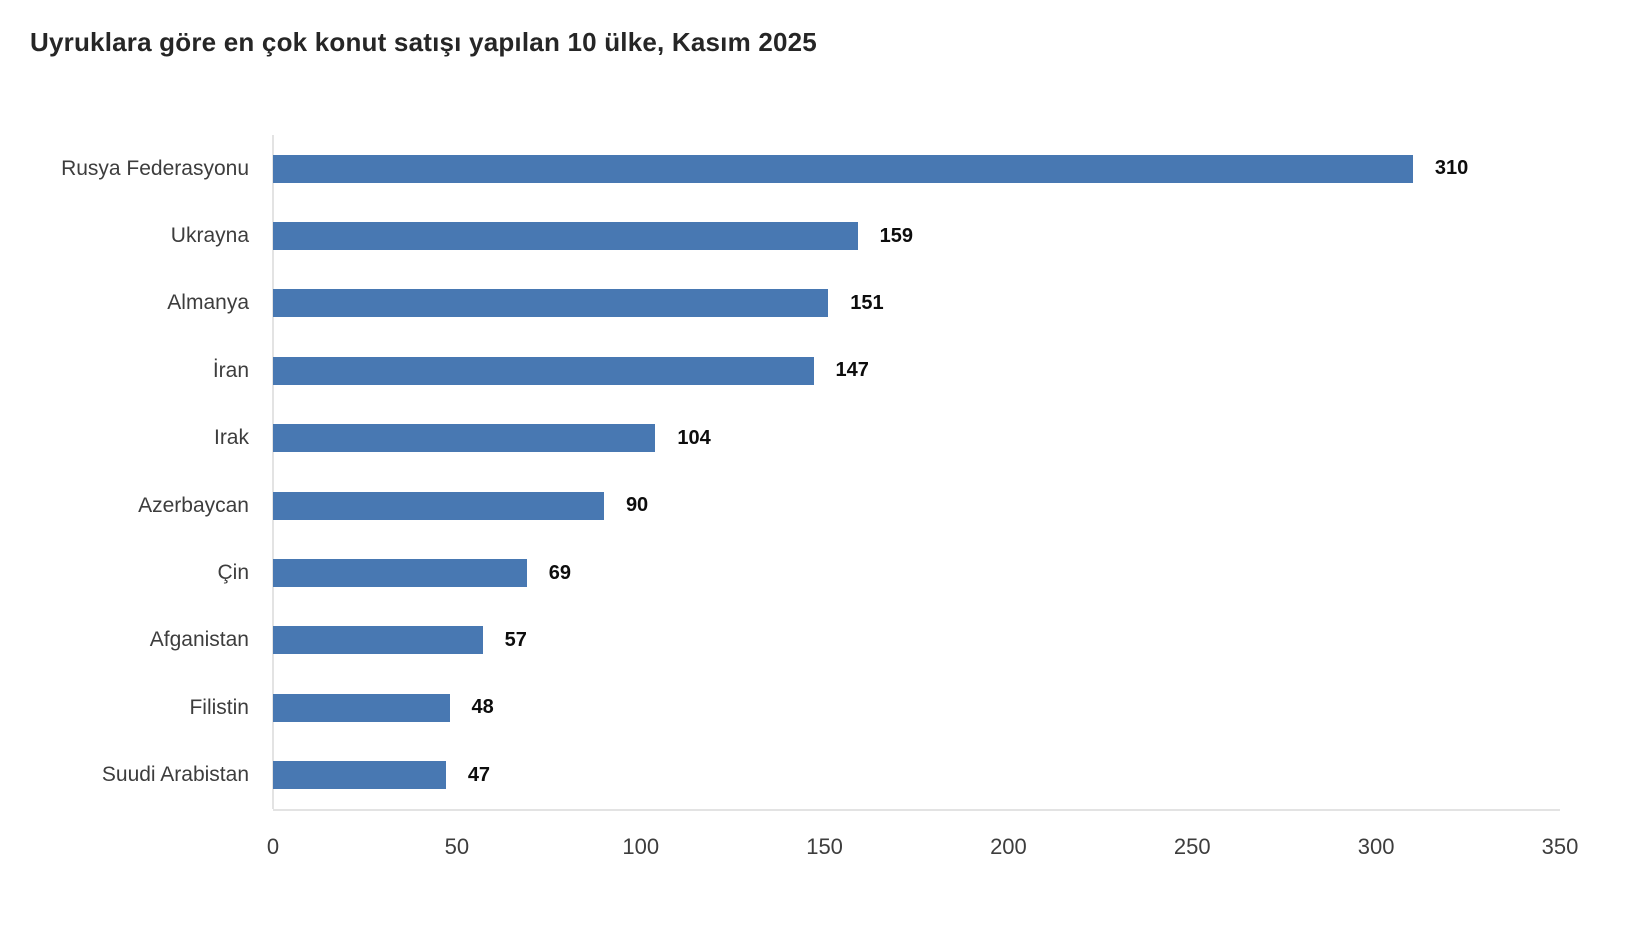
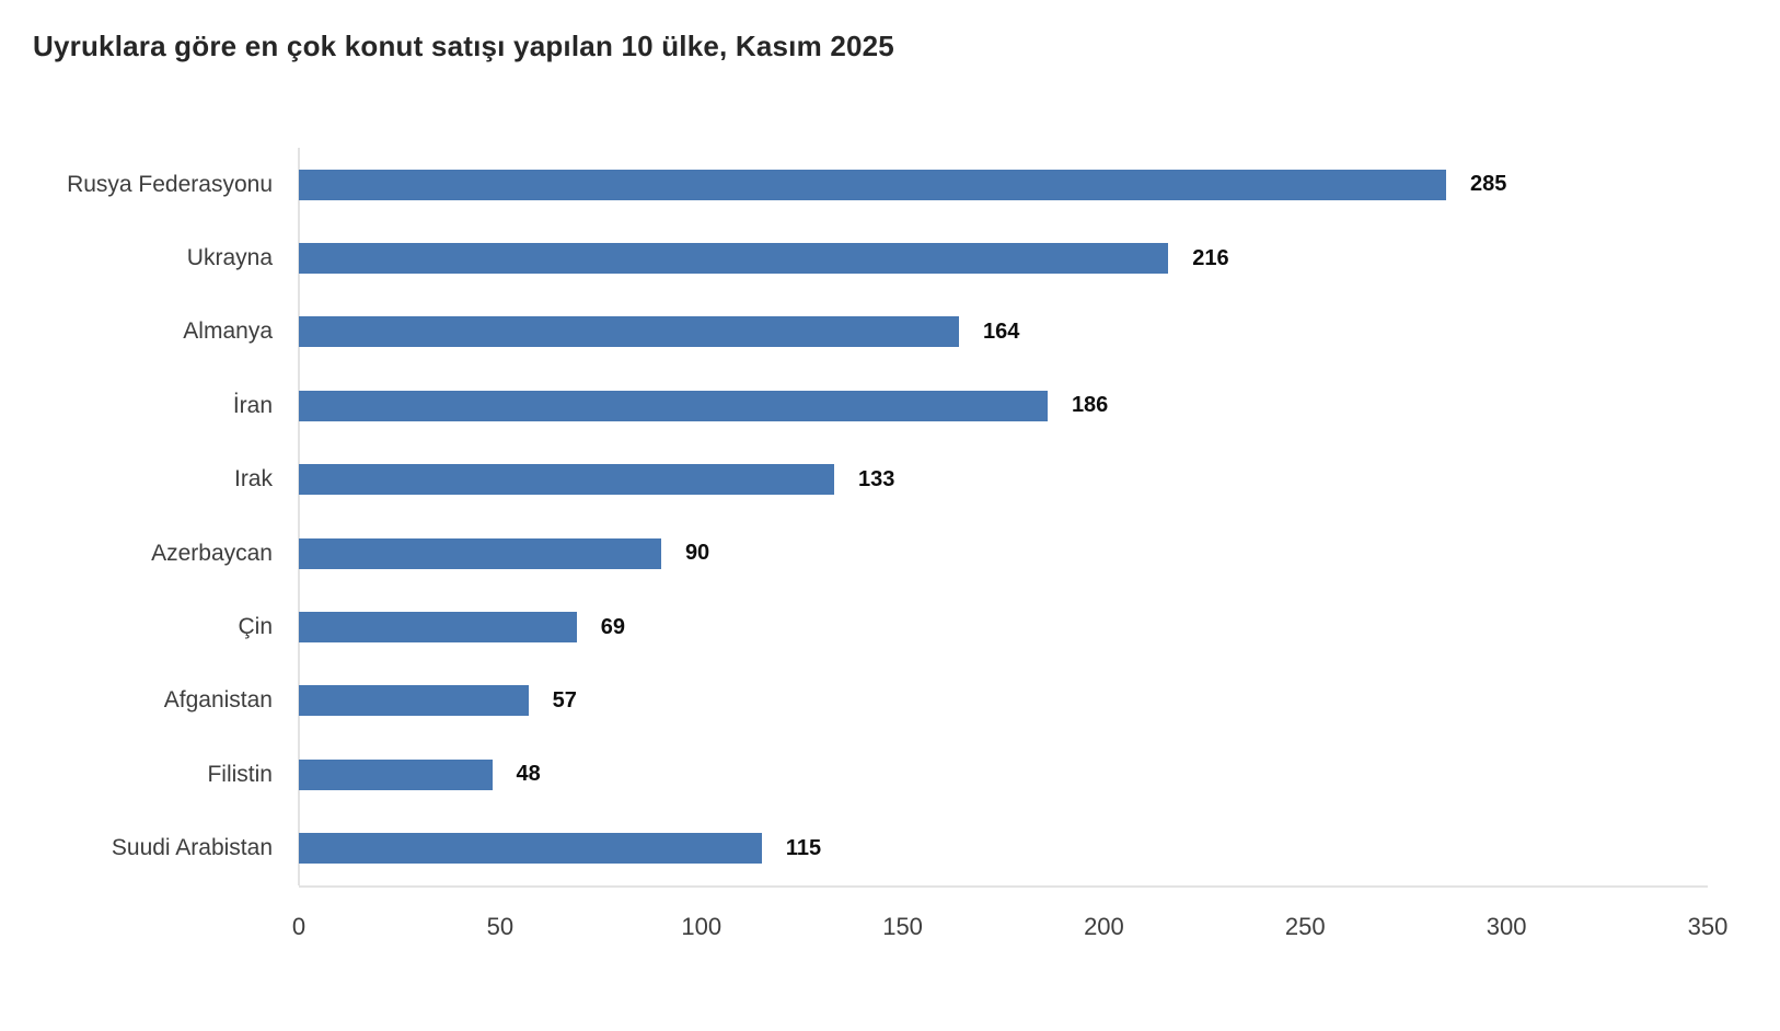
Rusya Federasyonu: 310 -> 285
Ukrayna: 159 -> 216
Almanya: 151 -> 164
İran: 147 -> 186
Irak: 104 -> 133
Suudi Arabistan: 47 -> 115
